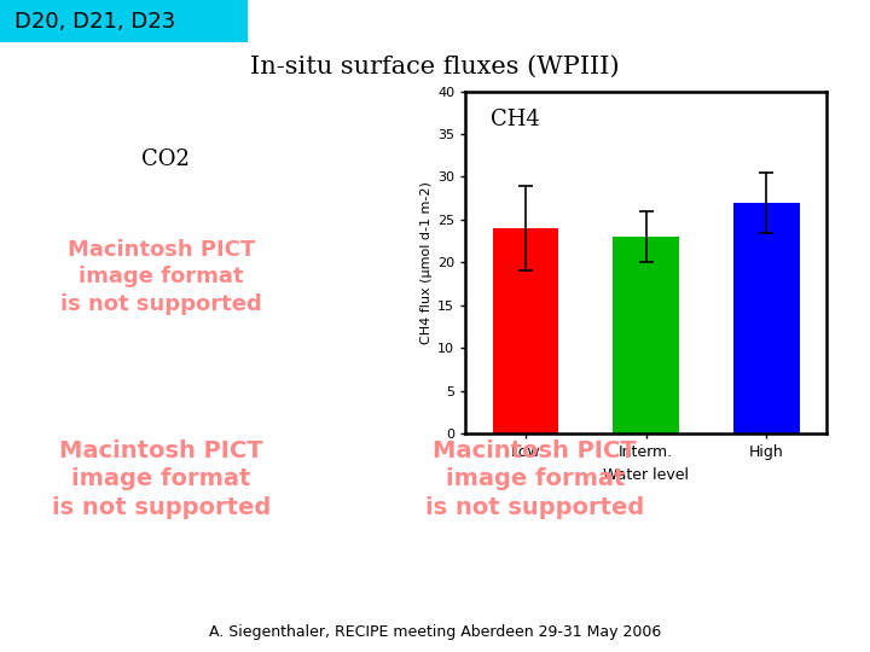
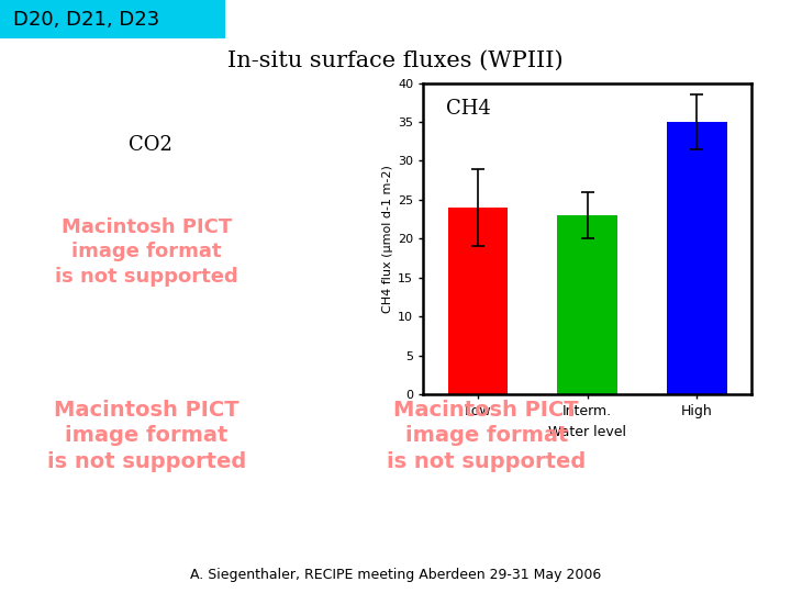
High: 27 -> 35
